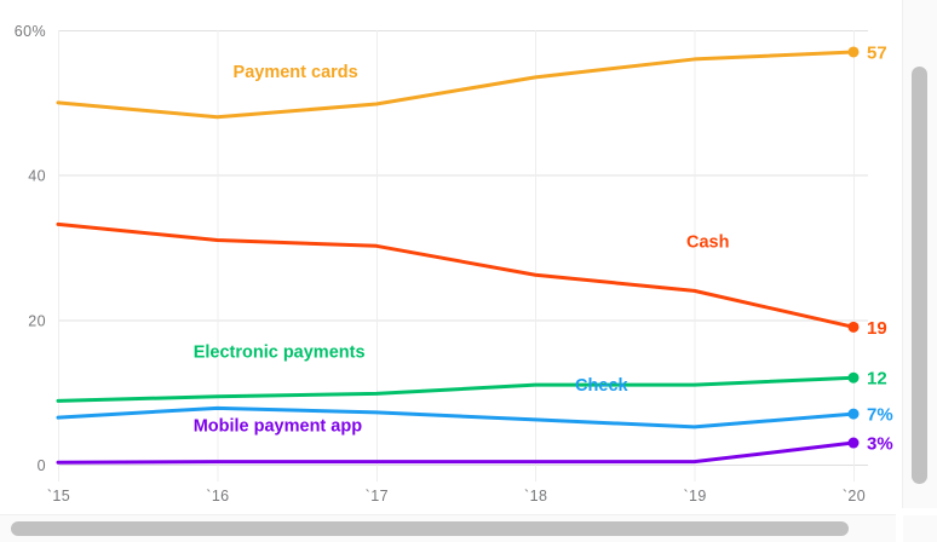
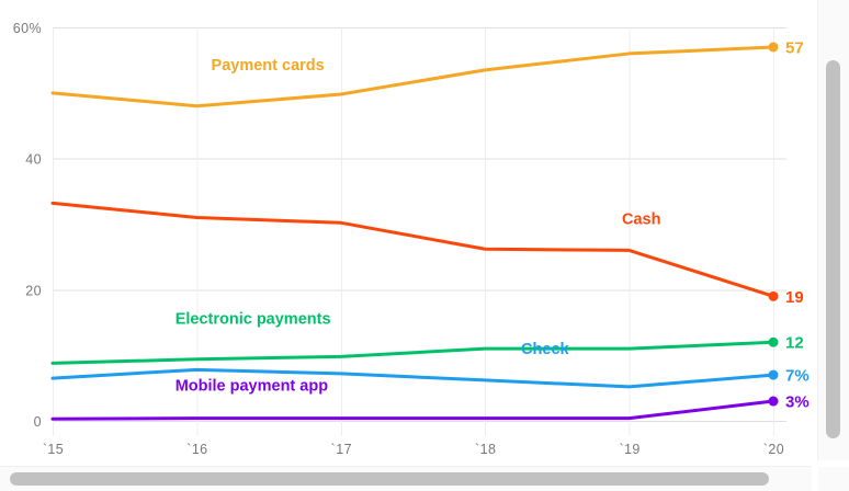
Cash/`19: 24% -> 26%
